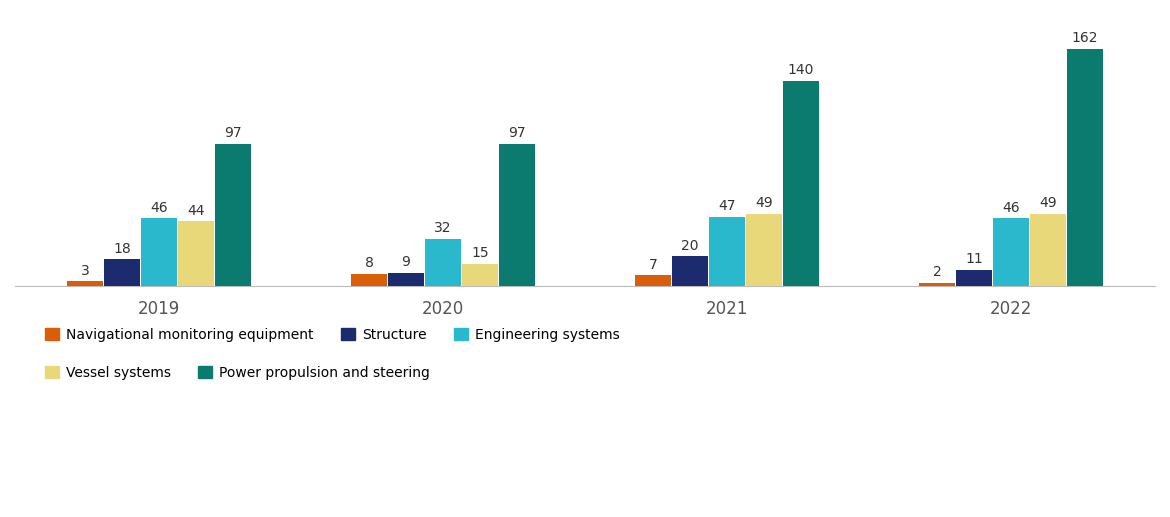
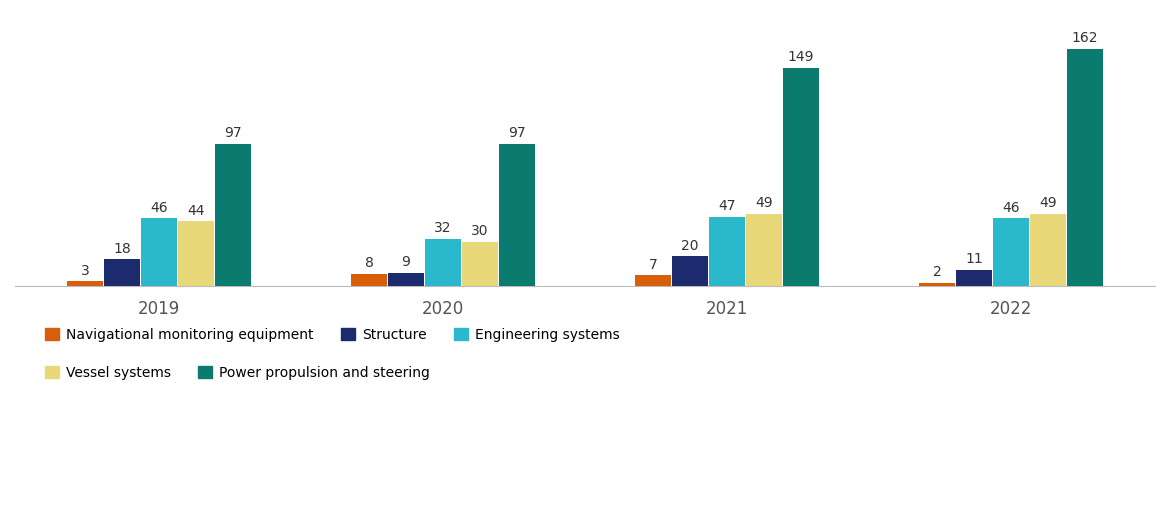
Vessel systems/2020: 15 -> 30
Power propulsion and steering/2021: 140 -> 149
